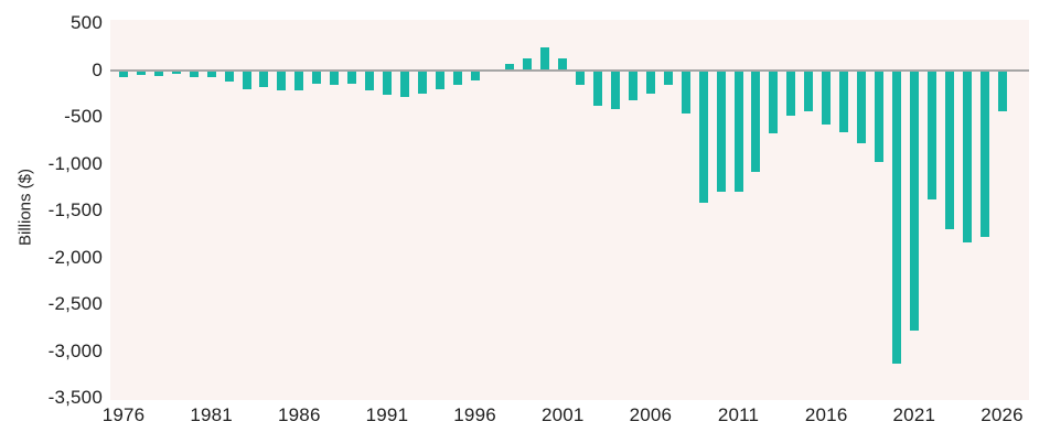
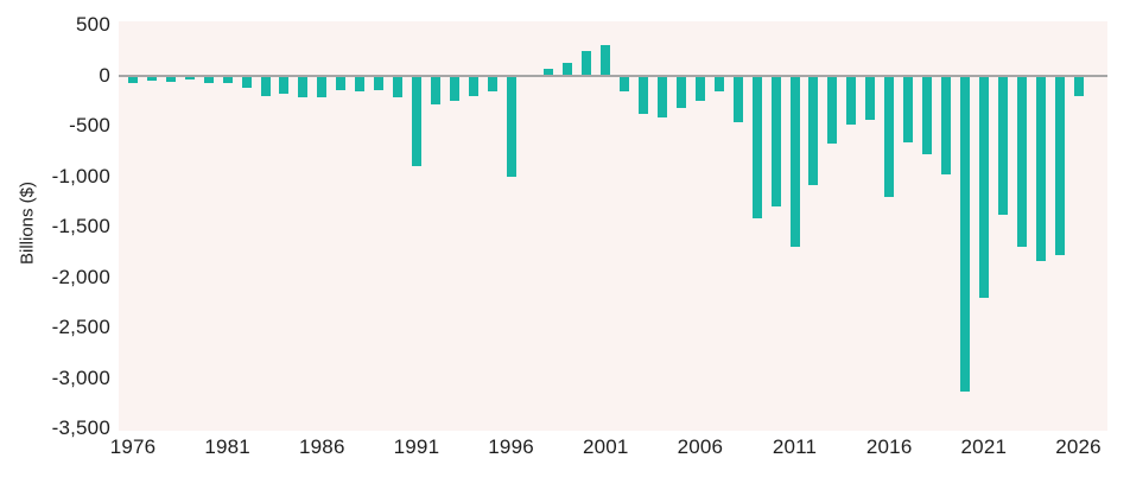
1991: -300 -> -900
1996: -100 -> -1000
2001: 100 -> 300
2011: -1300 -> -1700
2016: -600 -> -1200
2021: -2800 -> -2200
2026: -400 -> -200
